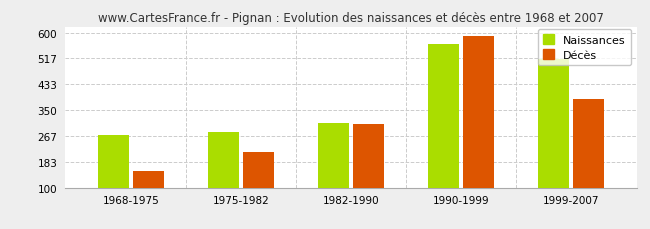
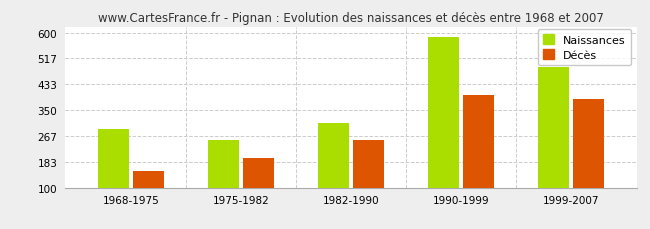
Naissances/1968-1975: 270 -> 290
Naissances/1975-1982: 280 -> 255
Décès/1975-1982: 215 -> 195
Décès/1982-1990: 305 -> 255
Naissances/1990-1999: 565 -> 585
Décès/1990-1999: 590 -> 400
Naissances/1999-2007: 515 -> 490
